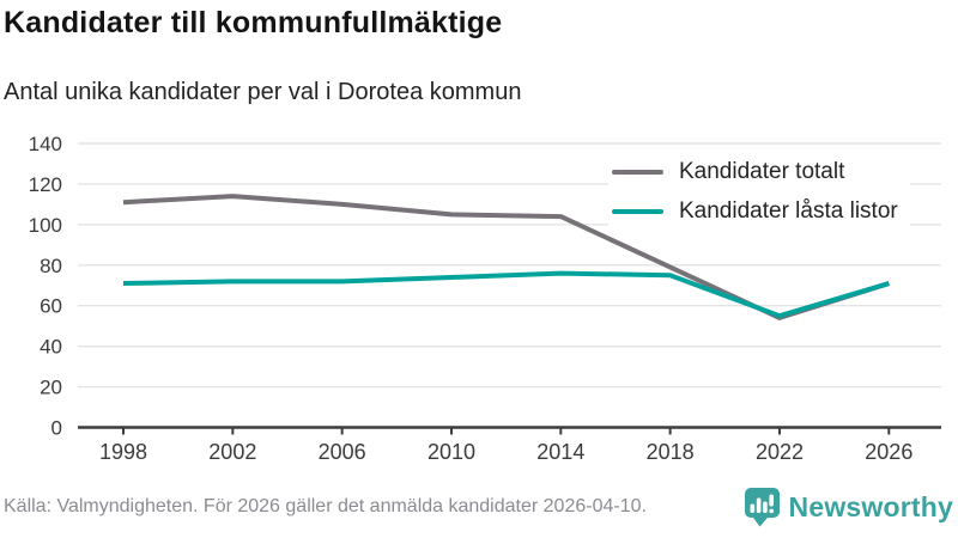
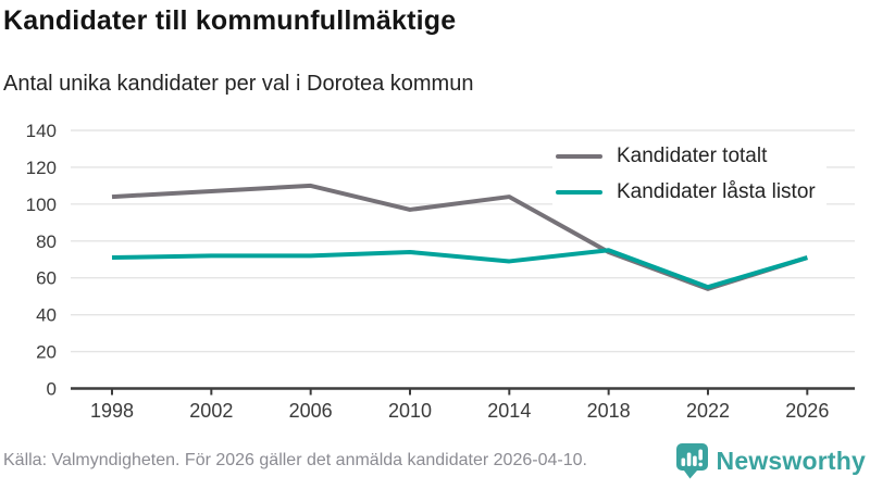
Kandidater totalt/1998: 111 -> 104
Kandidater totalt/2002: 114 -> 107
Kandidater totalt/2010: 105 -> 97
Kandidater låsta listor/2014: 76 -> 69
Kandidater totalt/2018: 79 -> 74
